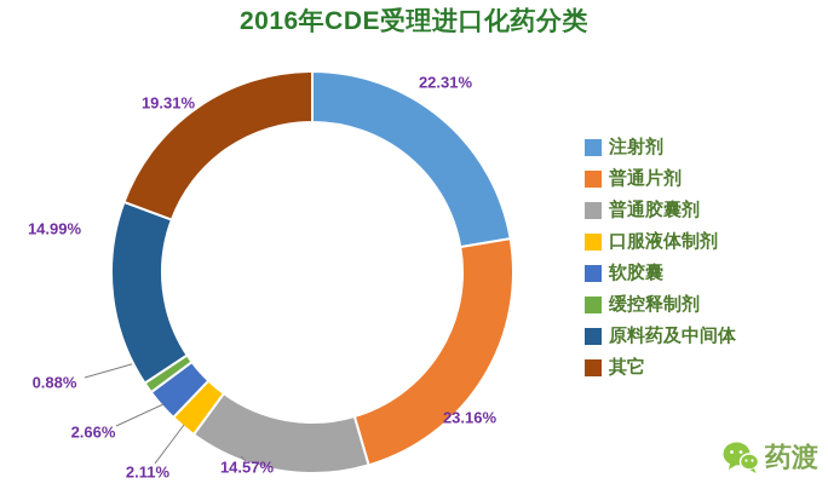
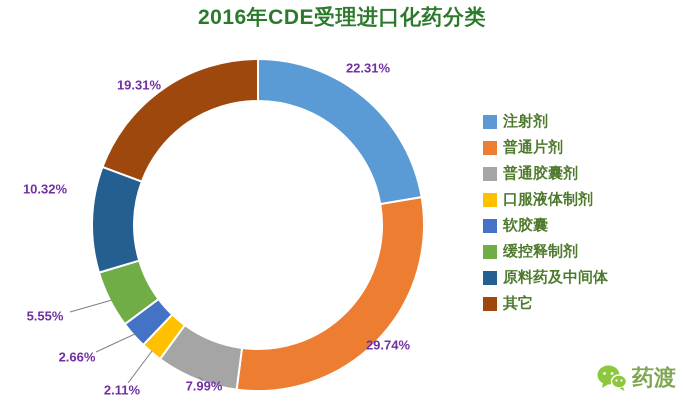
普通片剂: 23.16% -> 29.74%
普通胶囊剂: 14.57% -> 7.99%
缓控释制剂: 0.88% -> 5.55%
原料药及中间体: 14.99% -> 10.32%
